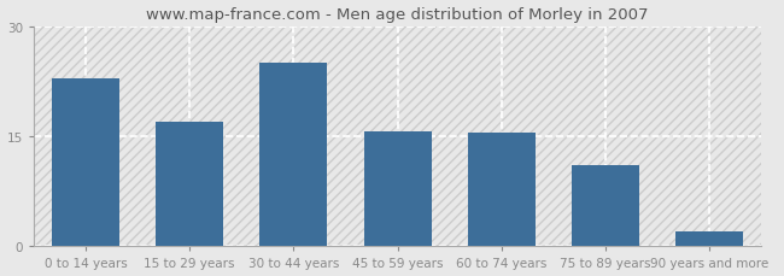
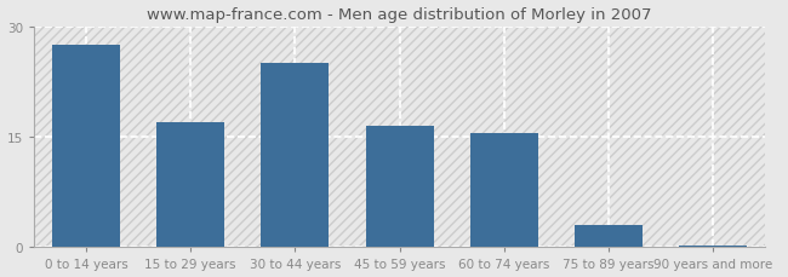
0 to 14 years: 22.8 -> 27.5
45 to 59 years: 15.6 -> 16.5
75 to 89 years: 11.0 -> 3.0
90 years and more: 2.0 -> 0.2
